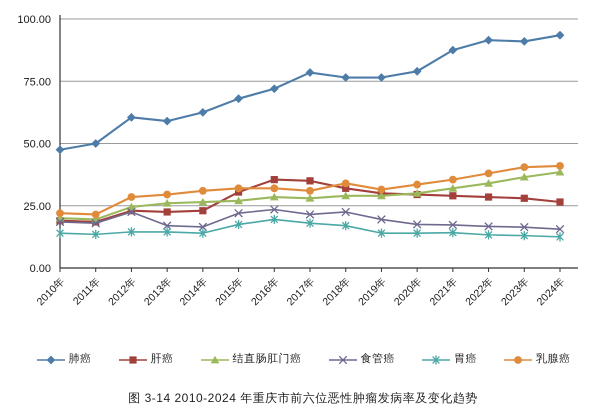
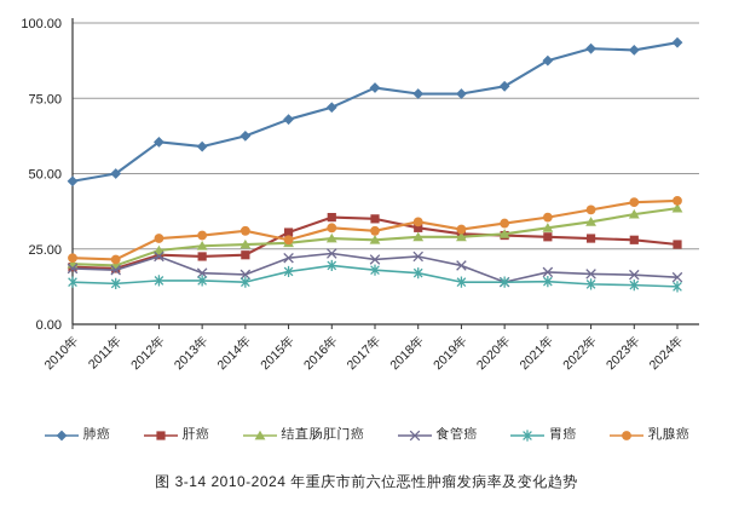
乳腺癌/2015年: 32 -> 28
食管癌/2020年: 18 -> 14
